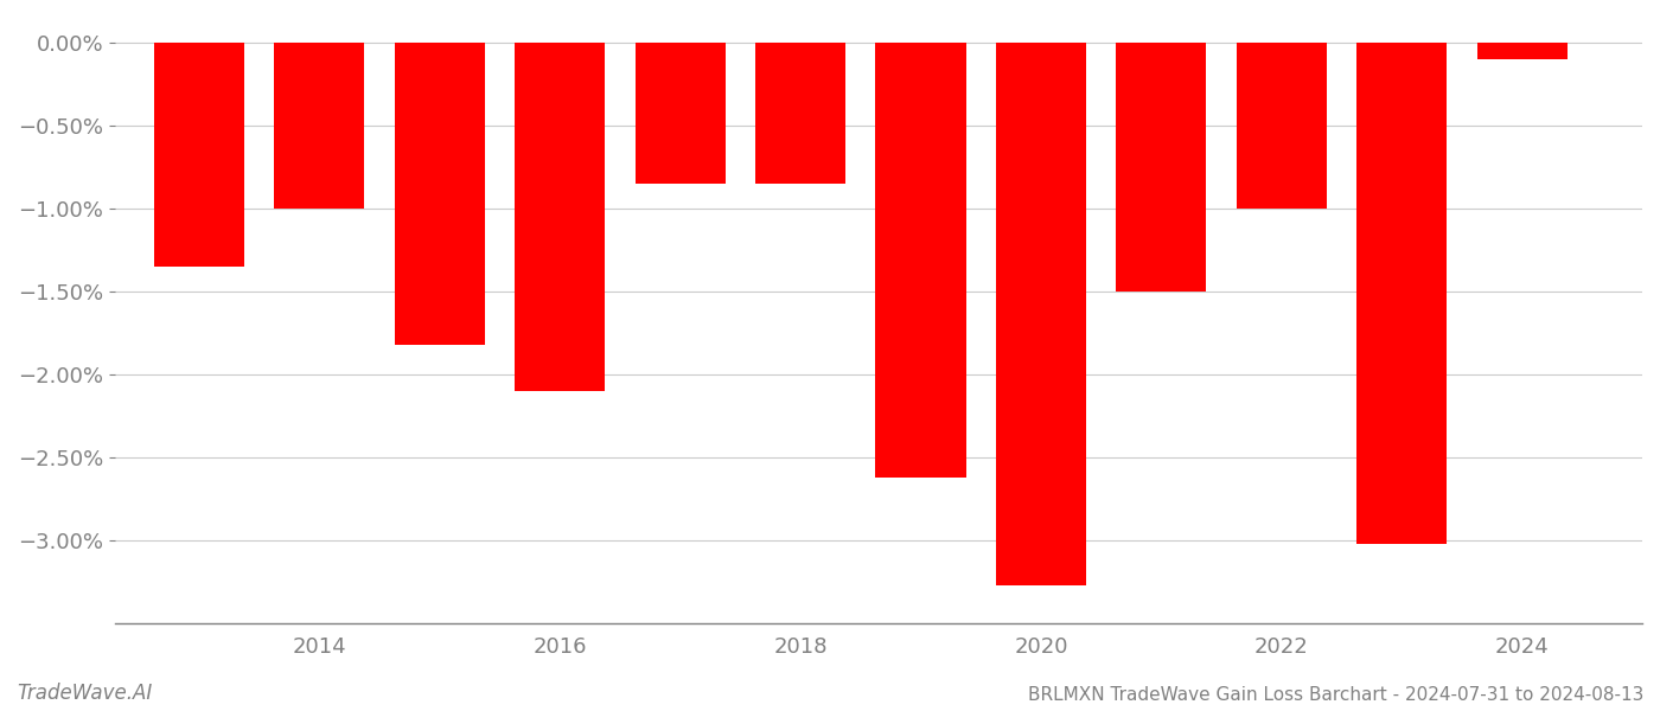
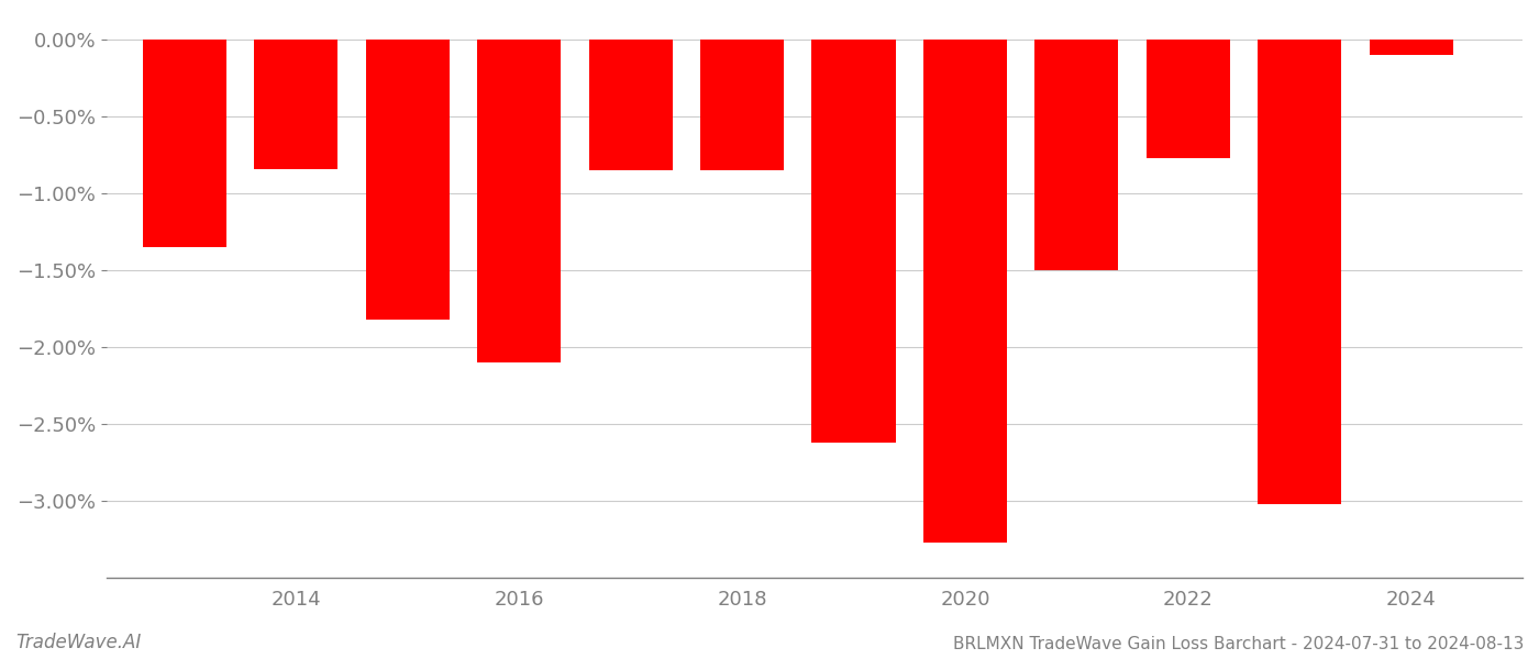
2014: -1.00% -> -0.84%
2022: -1.00% -> -0.77%
